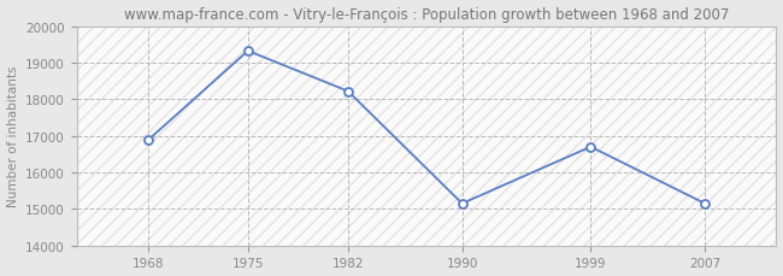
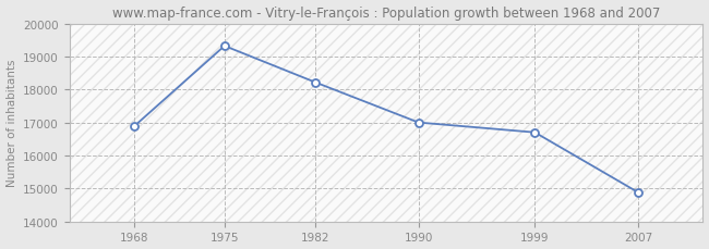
1990: 15150 -> 17000
2007: 15150 -> 14880
